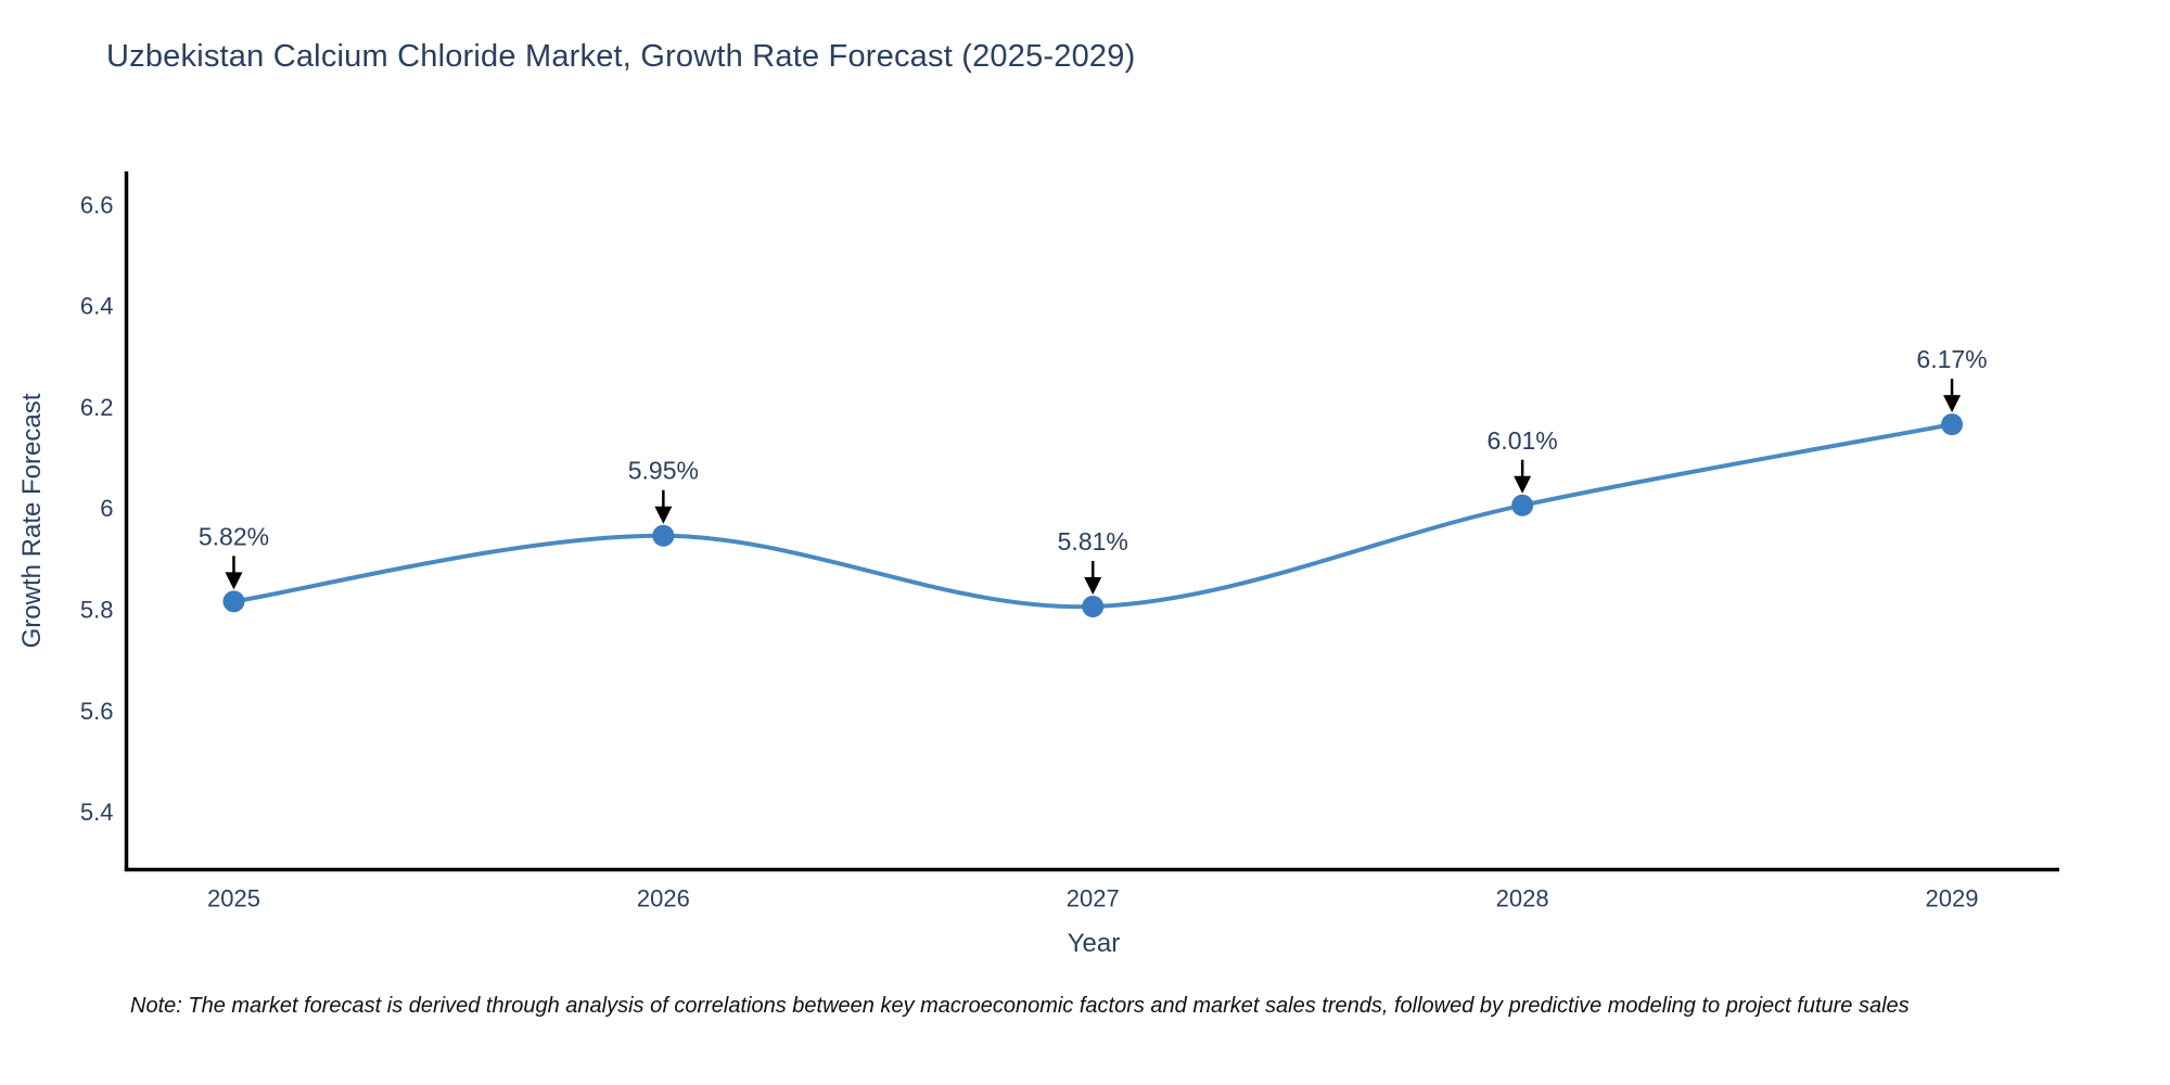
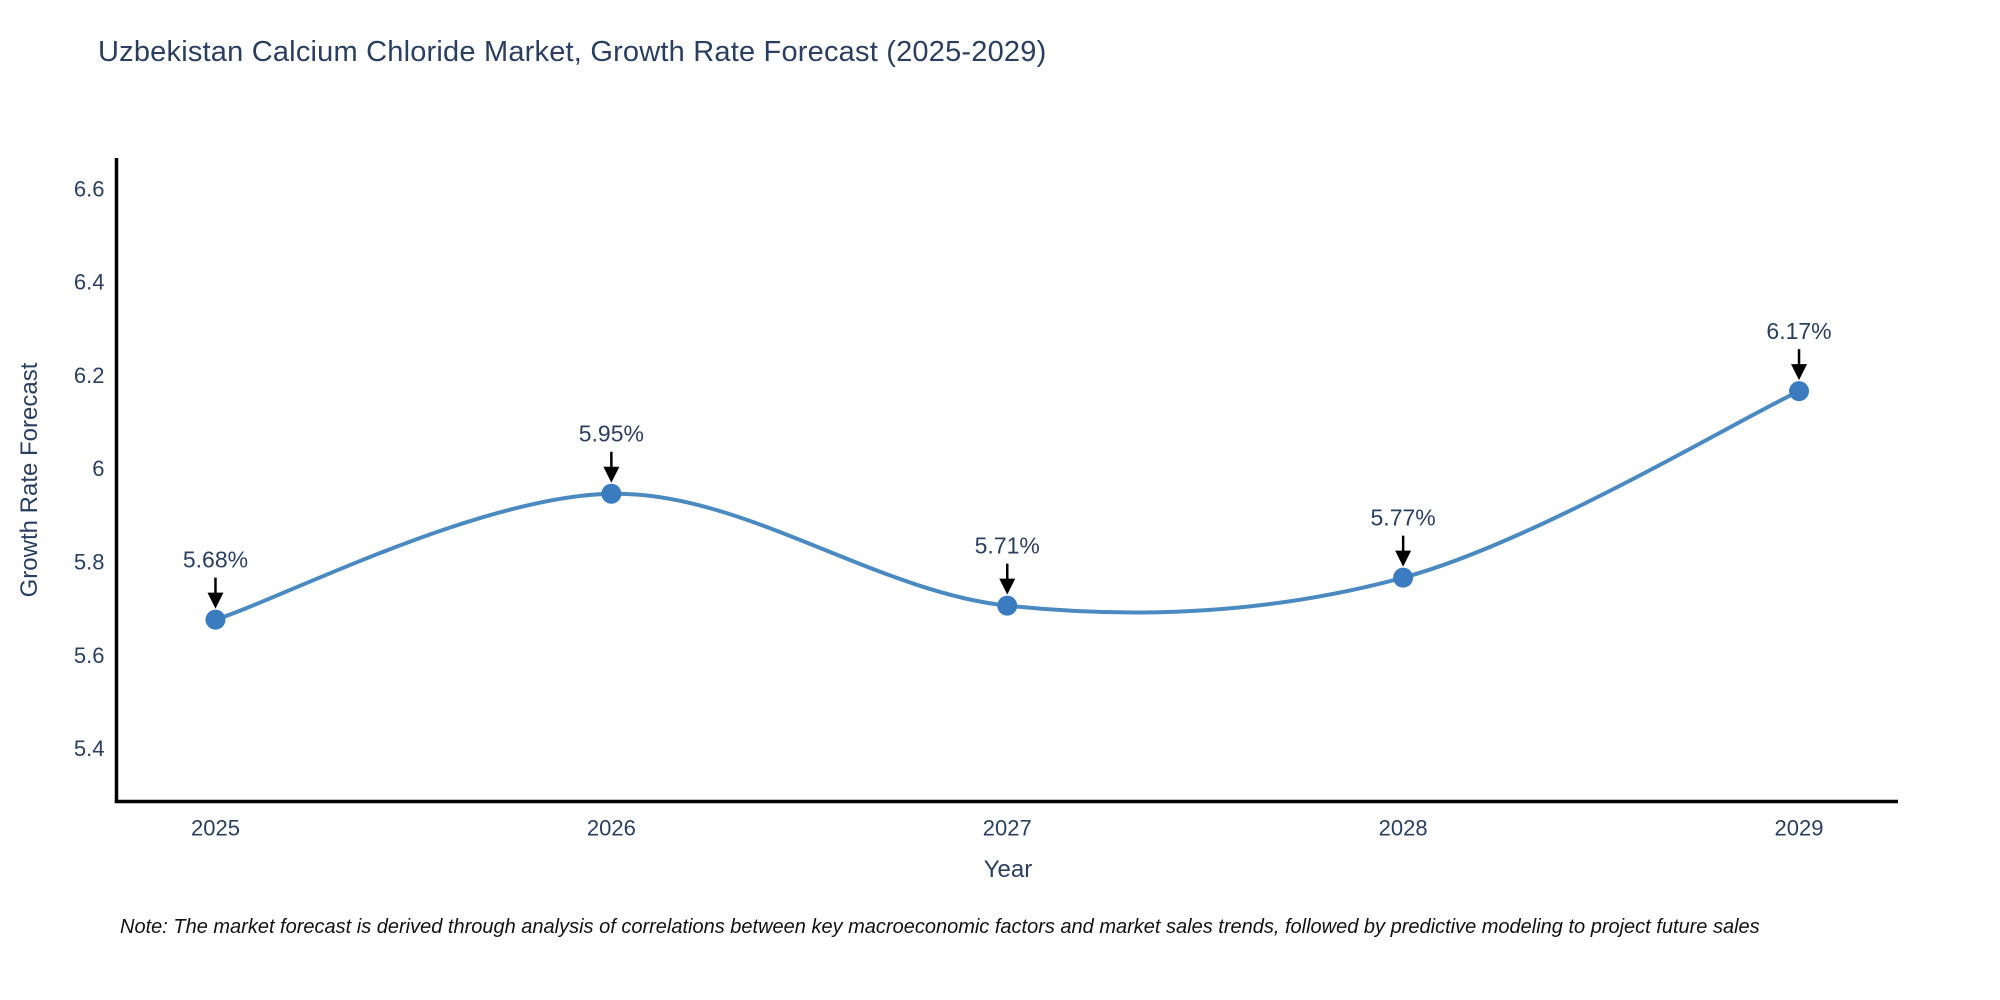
2025: 5.82% -> 5.68%
2027: 5.81% -> 5.71%
2028: 6.01% -> 5.77%
